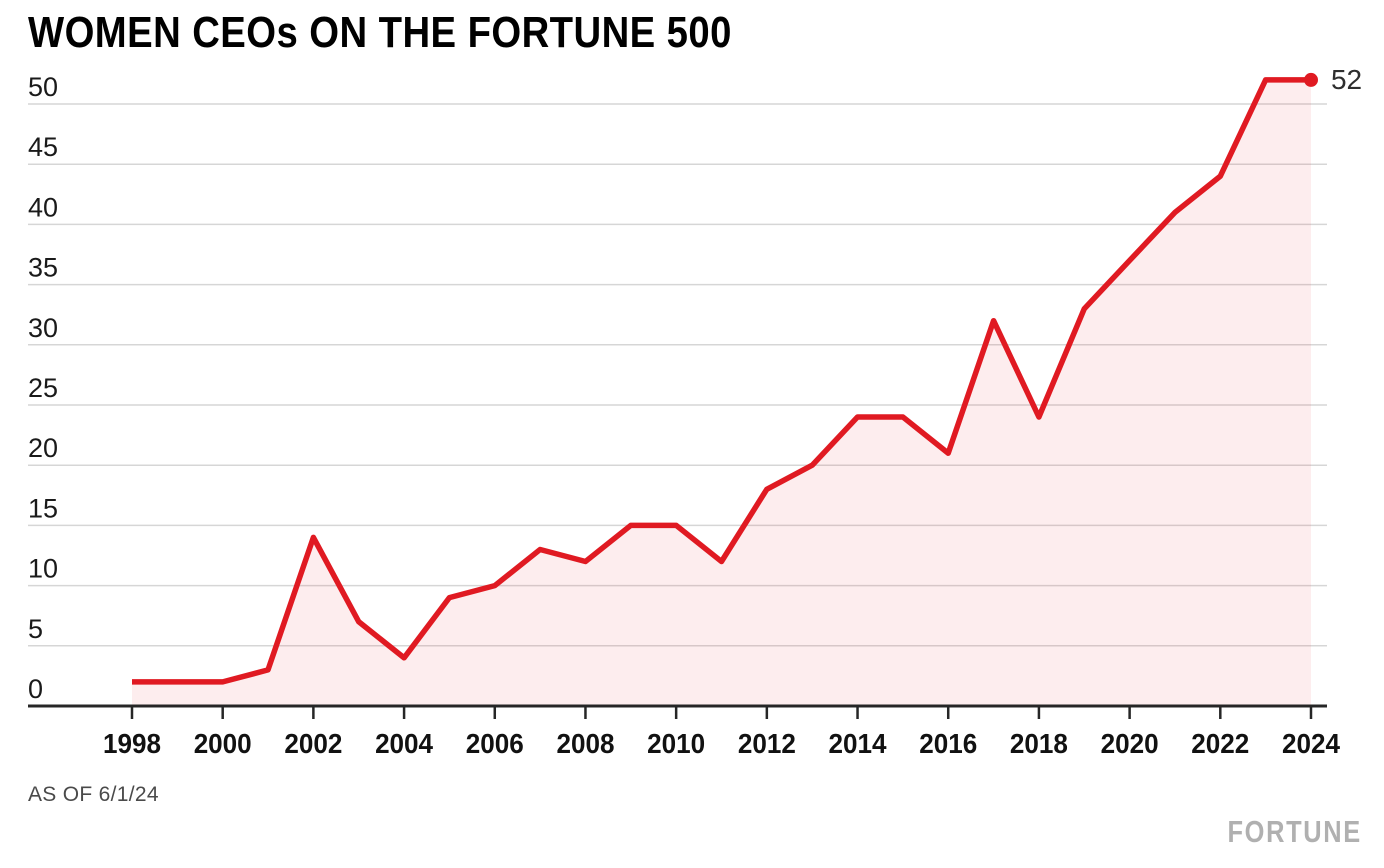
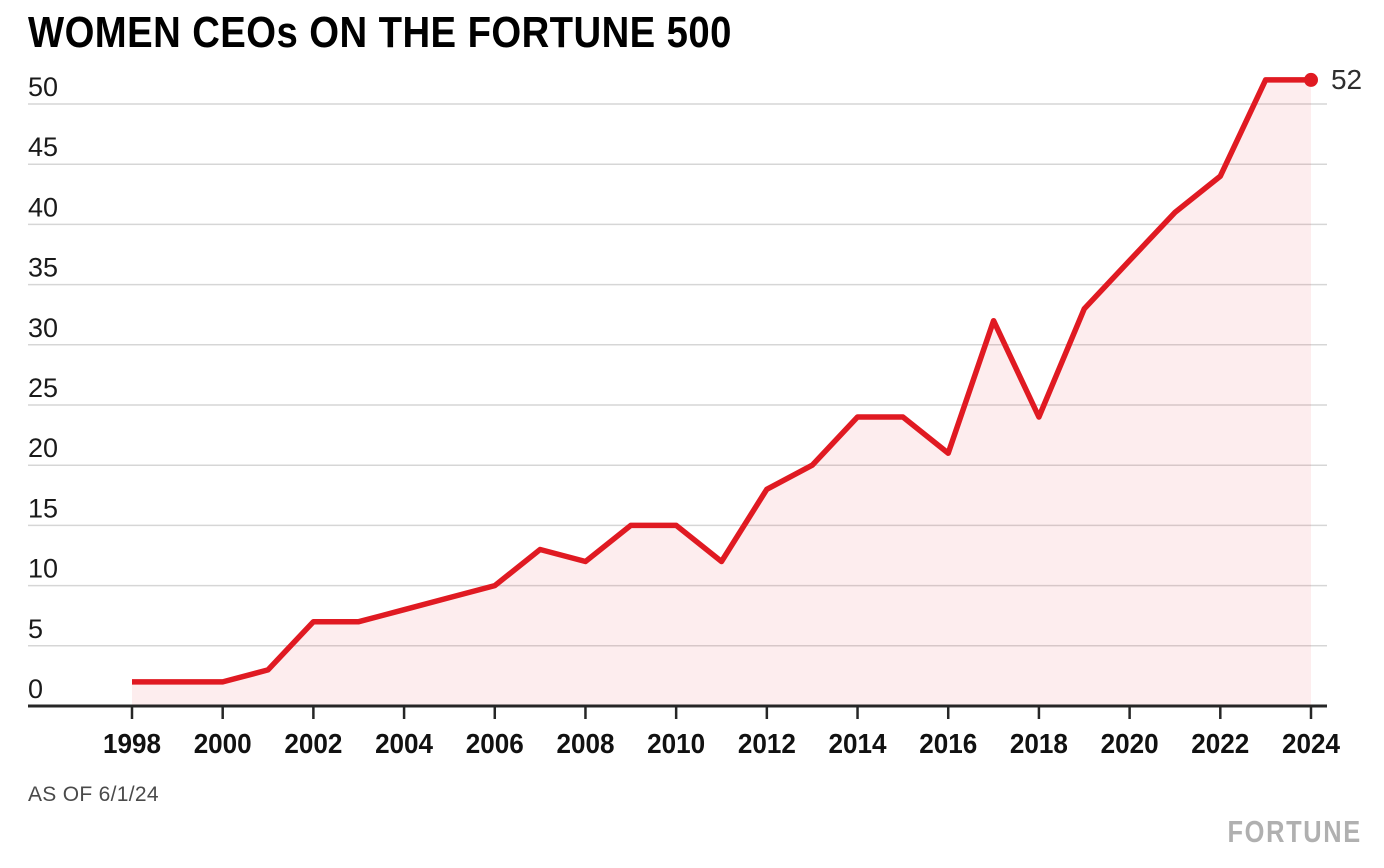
2002: 14 -> 7
2004: 4 -> 8
